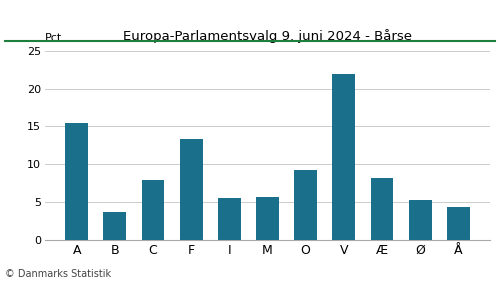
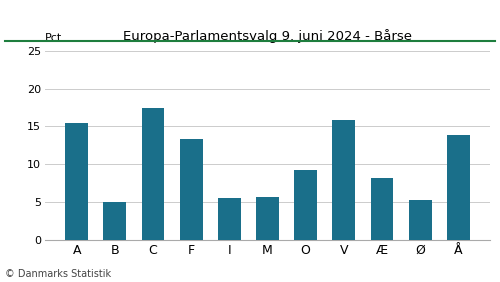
B: 3.7 -> 5.0
C: 7.9 -> 17.4
V: 21.9 -> 15.8
Å: 4.3 -> 13.8
